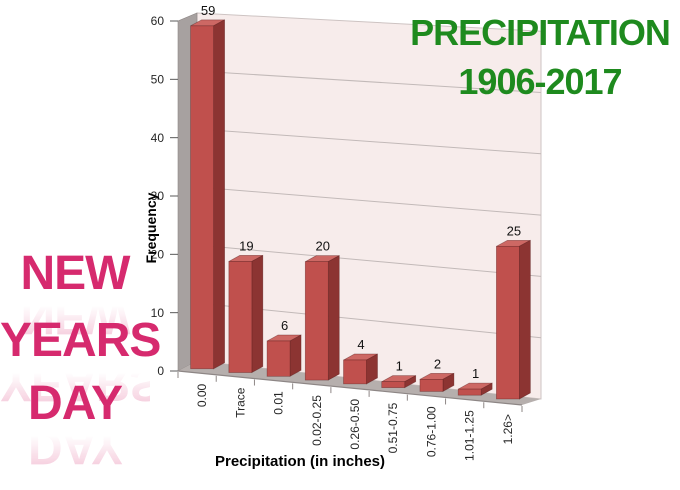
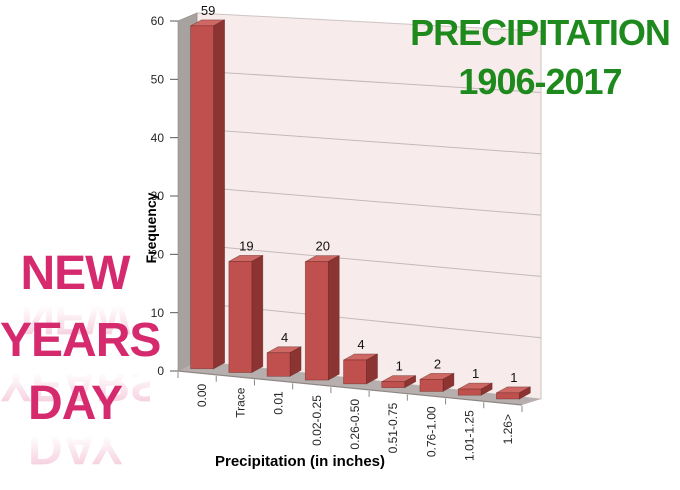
0.01: 6 -> 4
1.26>: 25 -> 1
